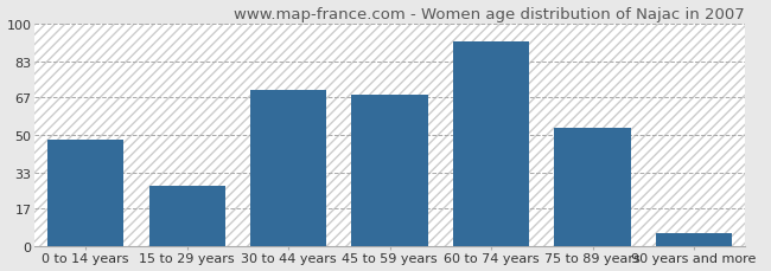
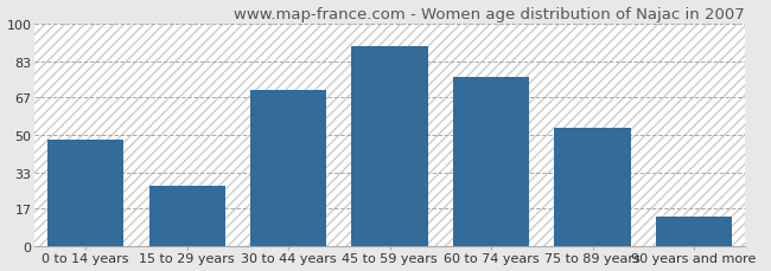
45 to 59 years: 68 -> 90
60 to 74 years: 92 -> 76
90 years and more: 6 -> 13
